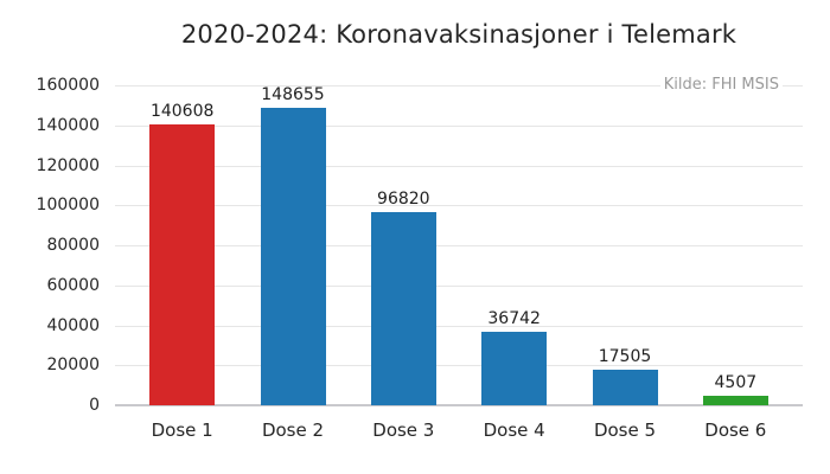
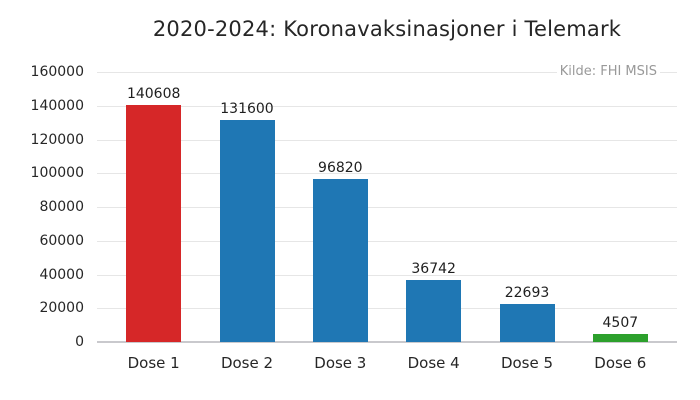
Dose 2: 148655 -> 131600
Dose 5: 17505 -> 22693
